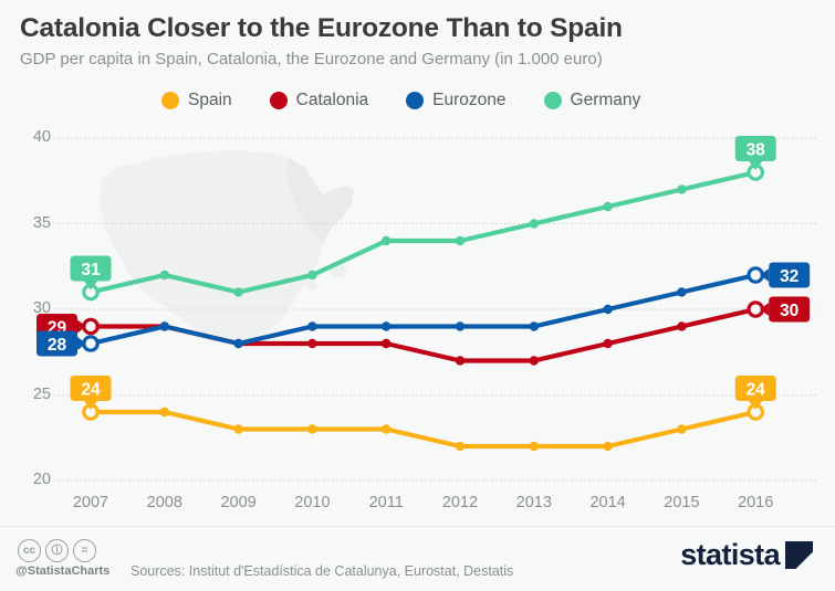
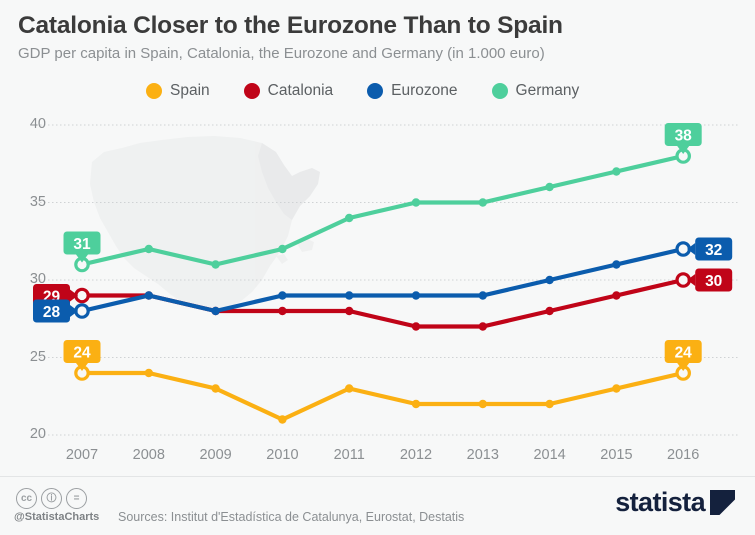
Spain/2010: 23 -> 21
Germany/2012: 34 -> 35
